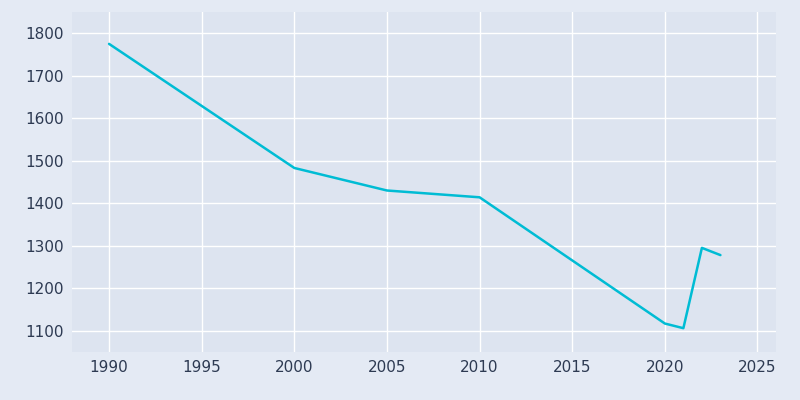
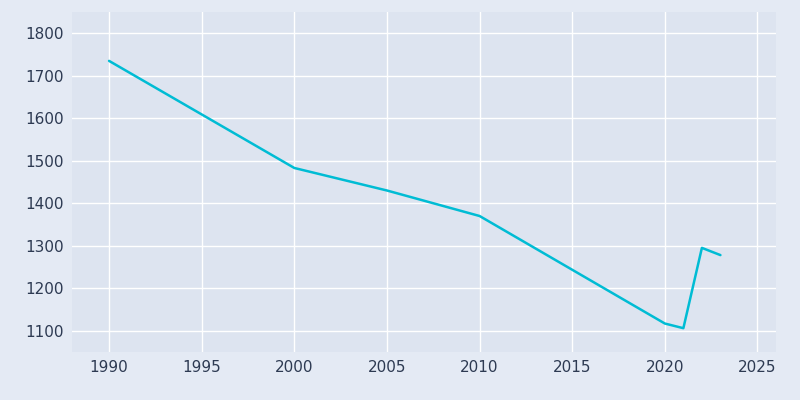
1990: 1775 -> 1735
2010: 1414 -> 1370
